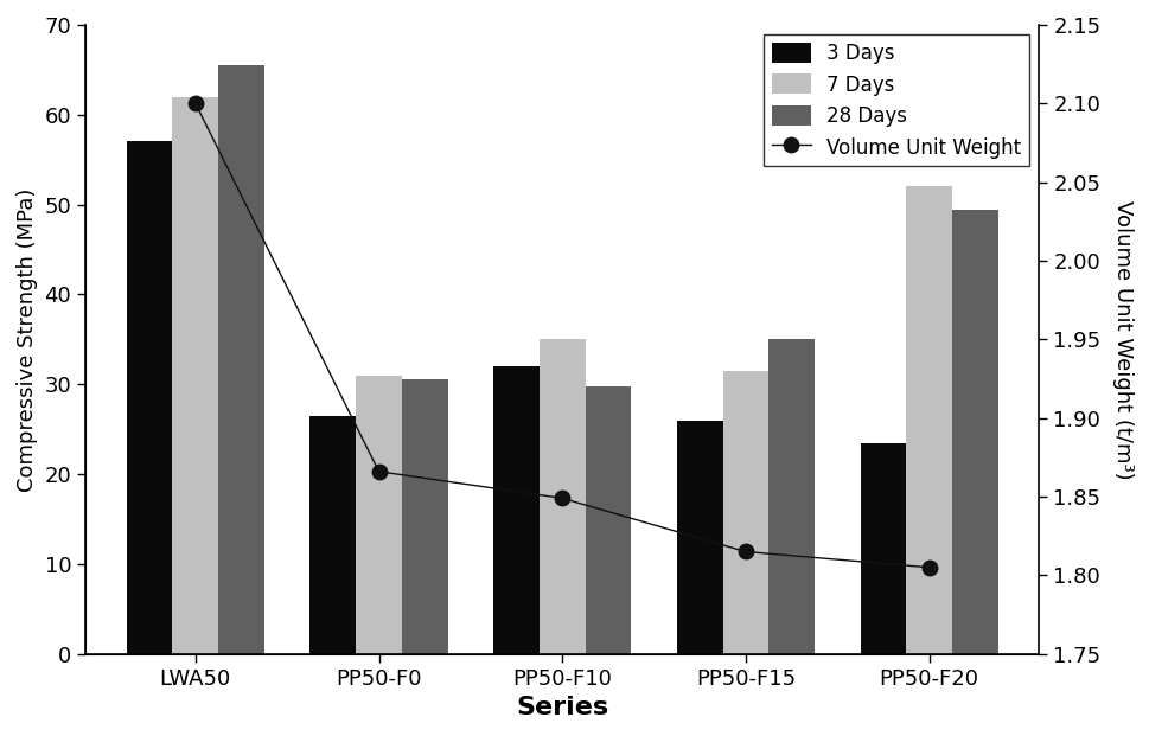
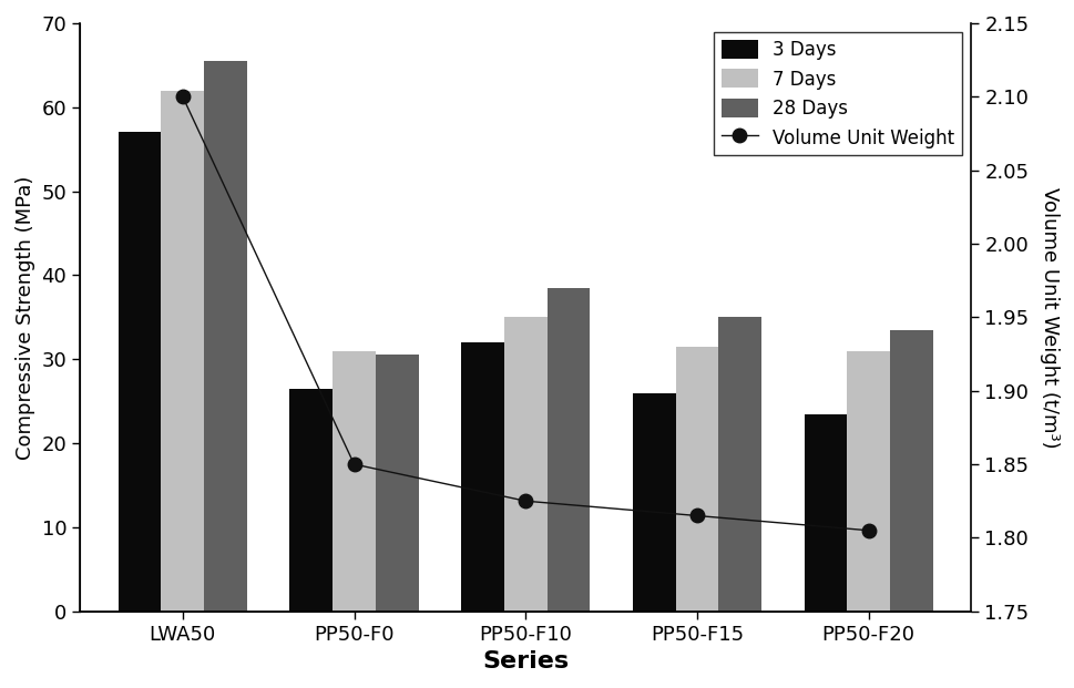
Volume Unit Weight/PP50-F0: 1.866 -> 1.850
Volume Unit Weight/PP50-F10: 1.849 -> 1.825
28 Days/PP50-F10: 29.8 -> 38.5
7 Days/PP50-F20: 52.0 -> 31.0
28 Days/PP50-F20: 49.4 -> 33.5
